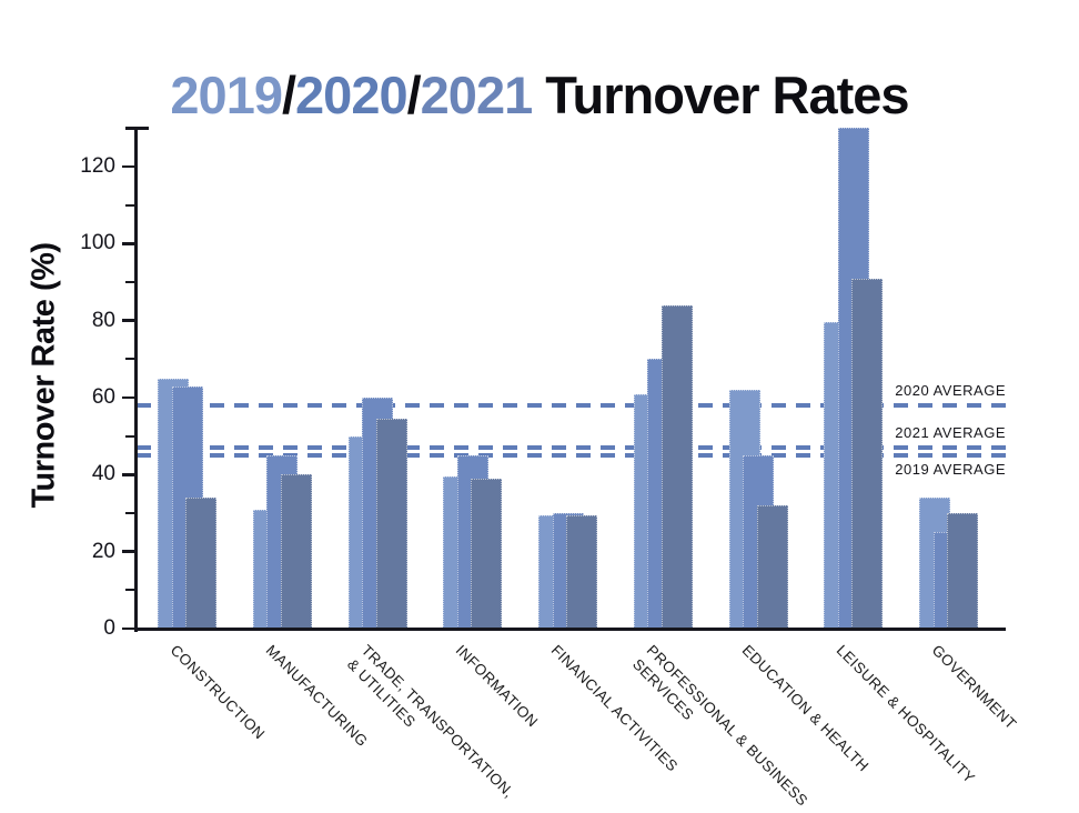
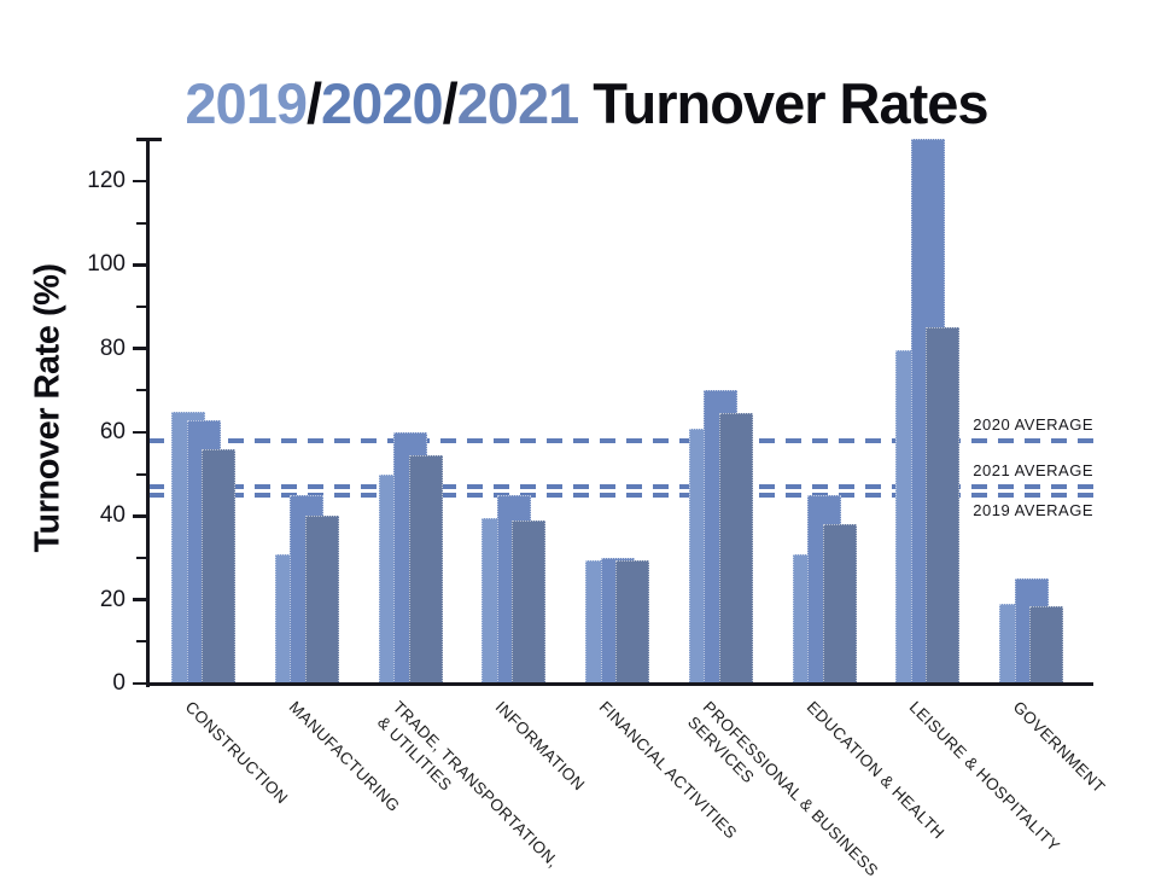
2021/CONSTRUCTION: 34 -> 56
2021/PROFESSIONAL & BUSINESS SERVICES: 84 -> 64
2019/EDUCATION & HEALTH: 62 -> 31
2021/EDUCATION & HEALTH: 32 -> 38
2021/LEISURE & HOSPITALITY: 91 -> 85
2019/GOVERNMENT: 34 -> 19
2021/GOVERNMENT: 30 -> 18
